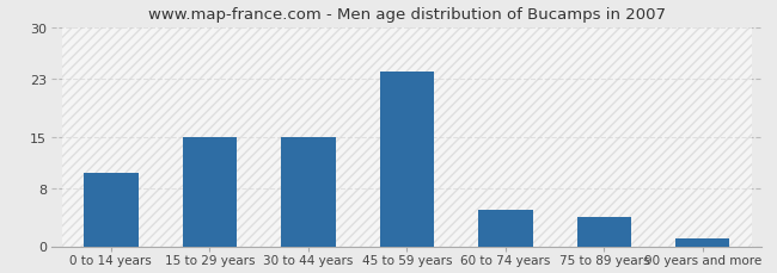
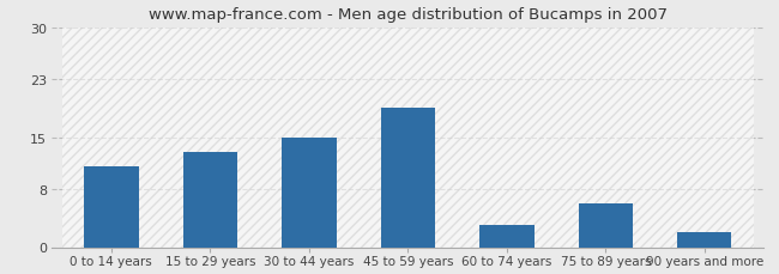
0 to 14 years: 10 -> 11
15 to 29 years: 15 -> 13
45 to 59 years: 24 -> 19
60 to 74 years: 5 -> 3
75 to 89 years: 4 -> 6
90 years and more: 1 -> 2
